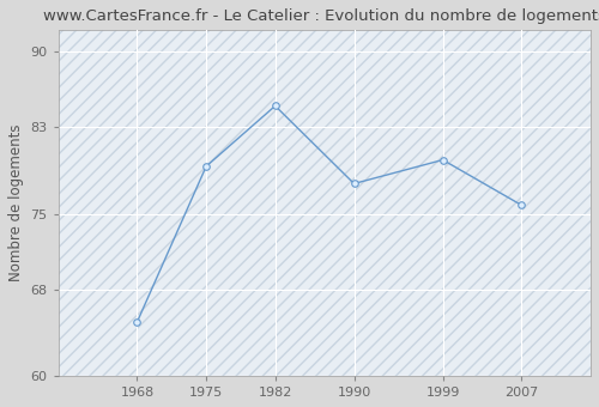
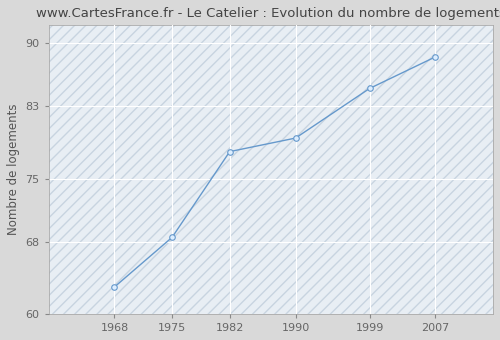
1968: 65.0 -> 63.0
1975: 79.4 -> 68.5
1982: 85.0 -> 78.0
1990: 77.8 -> 79.5
1999: 80.0 -> 85.0
2007: 75.8 -> 88.5
